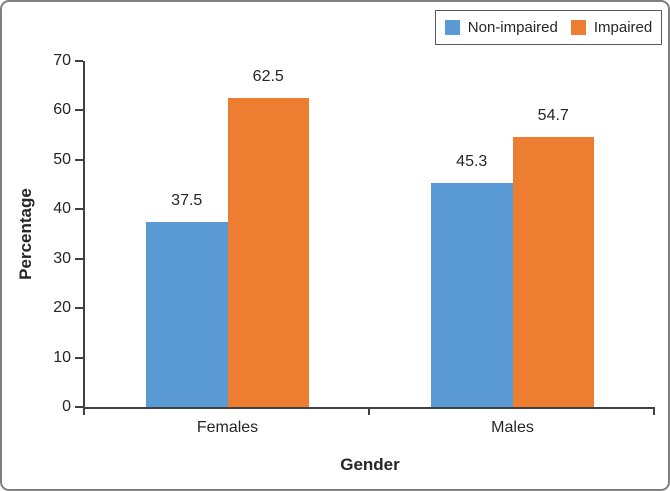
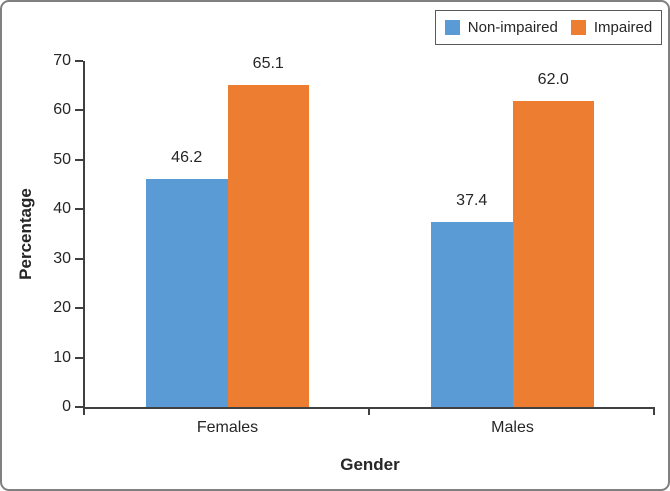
Non-impaired/Females: 37.5 -> 46.2
Impaired/Females: 62.5 -> 65.1
Non-impaired/Males: 45.3 -> 37.4
Impaired/Males: 54.7 -> 62.0
